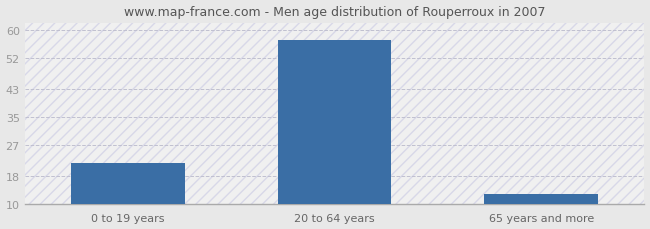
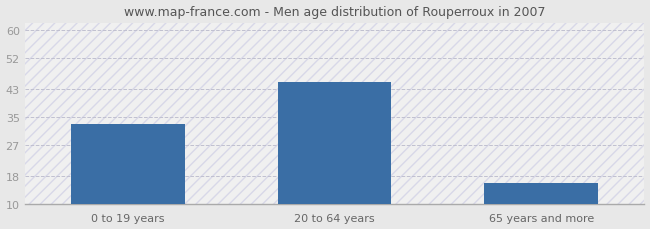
0 to 19 years: 22 -> 33
20 to 64 years: 57 -> 45
65 years and more: 13 -> 16
